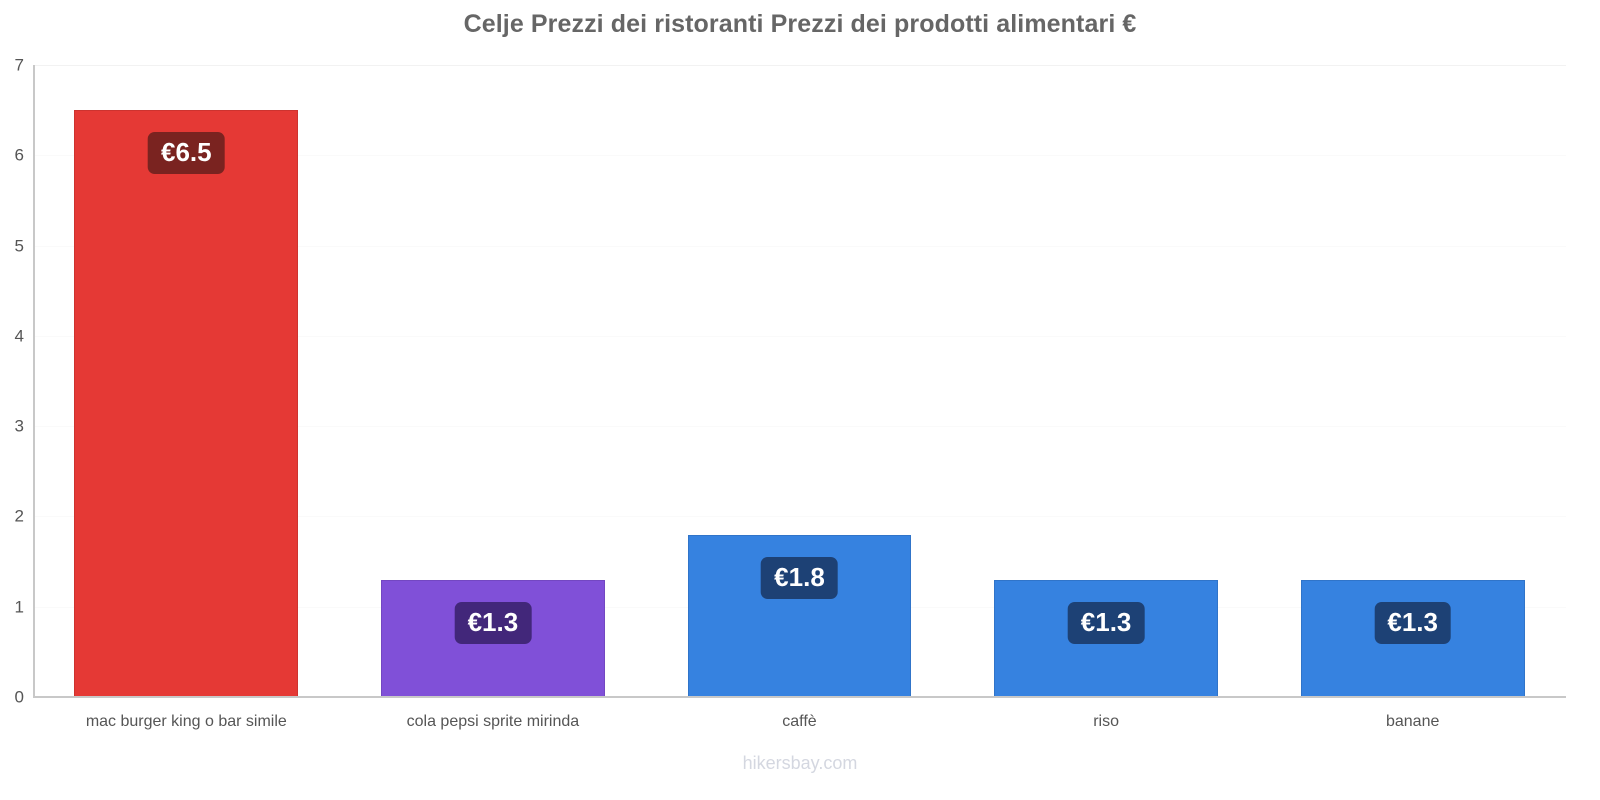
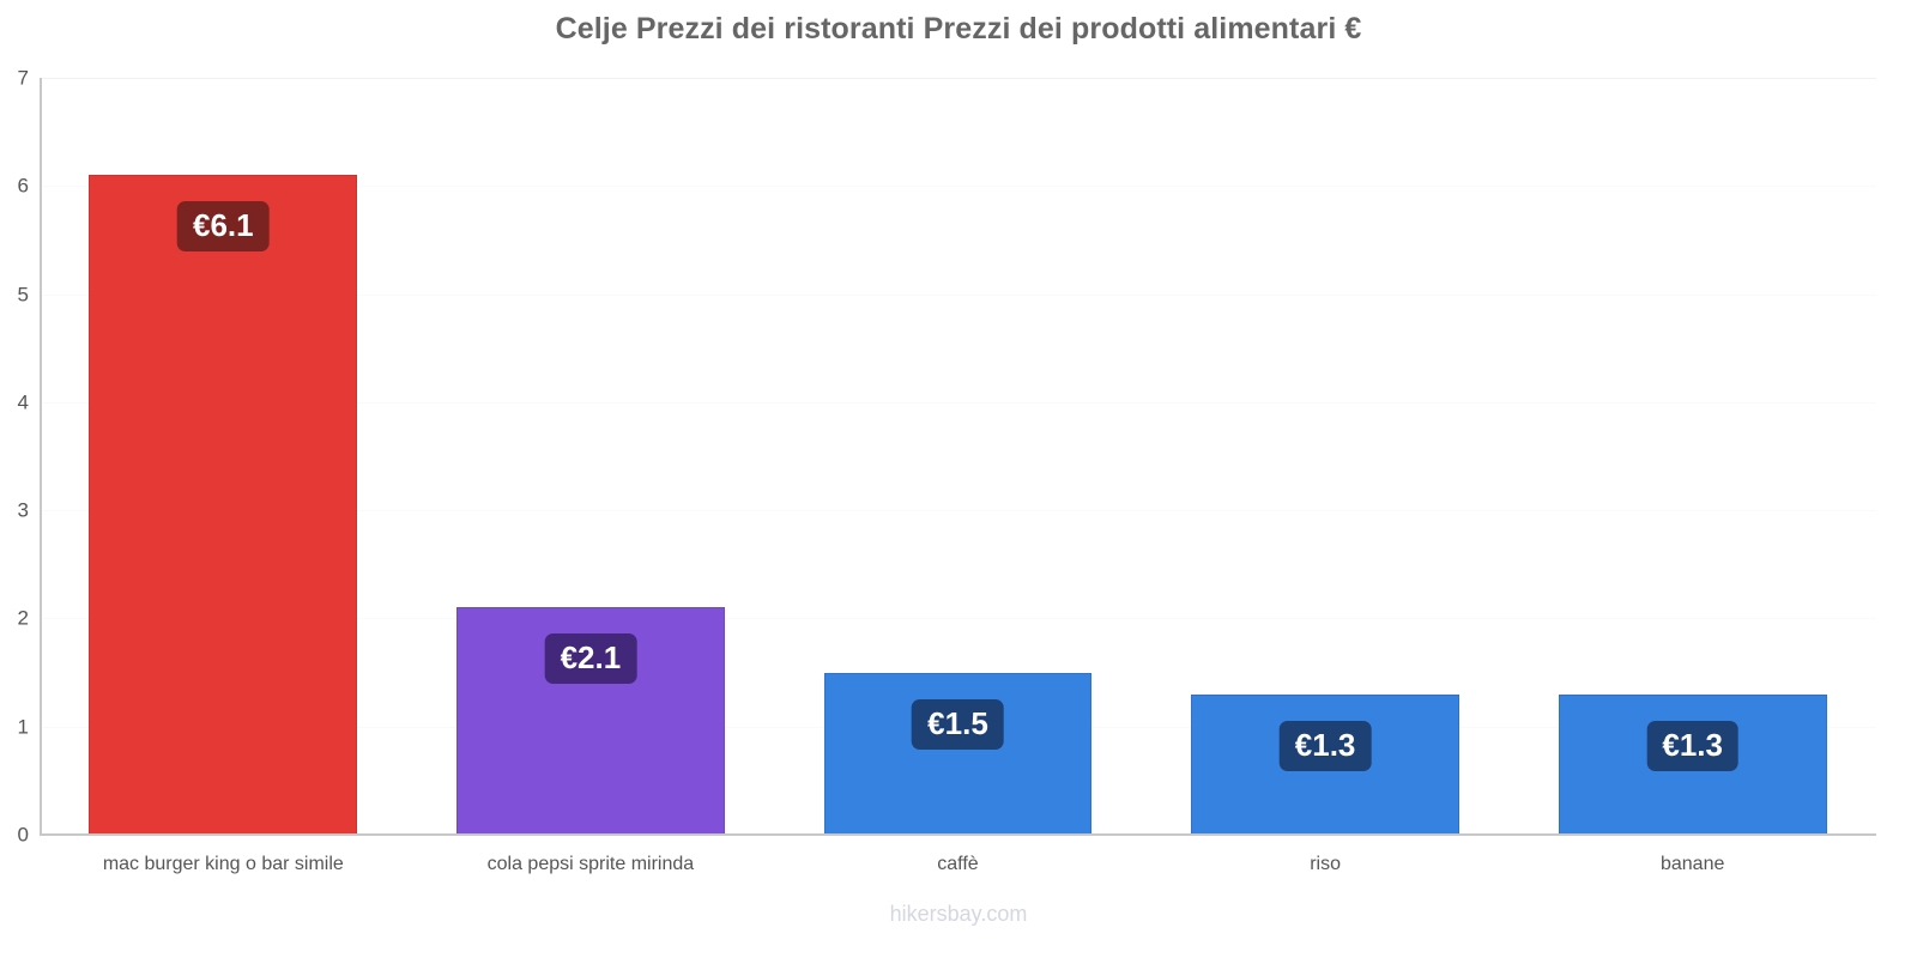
mac burger king o bar simile: €6.5 -> €6.1
cola pepsi sprite mirinda: €1.3 -> €2.1
caffè: €1.8 -> €1.5
